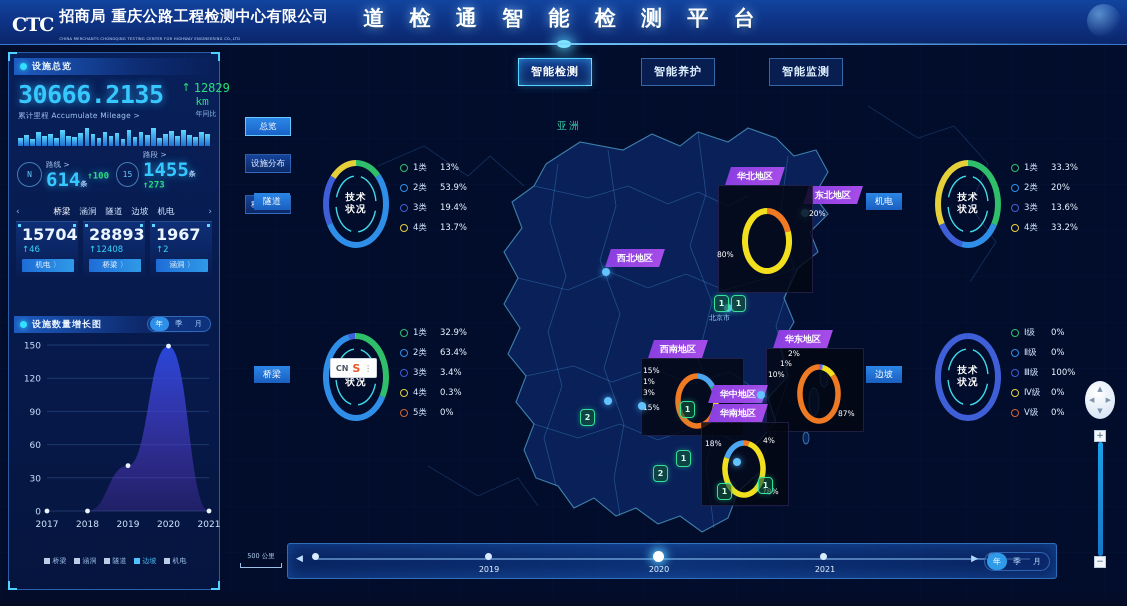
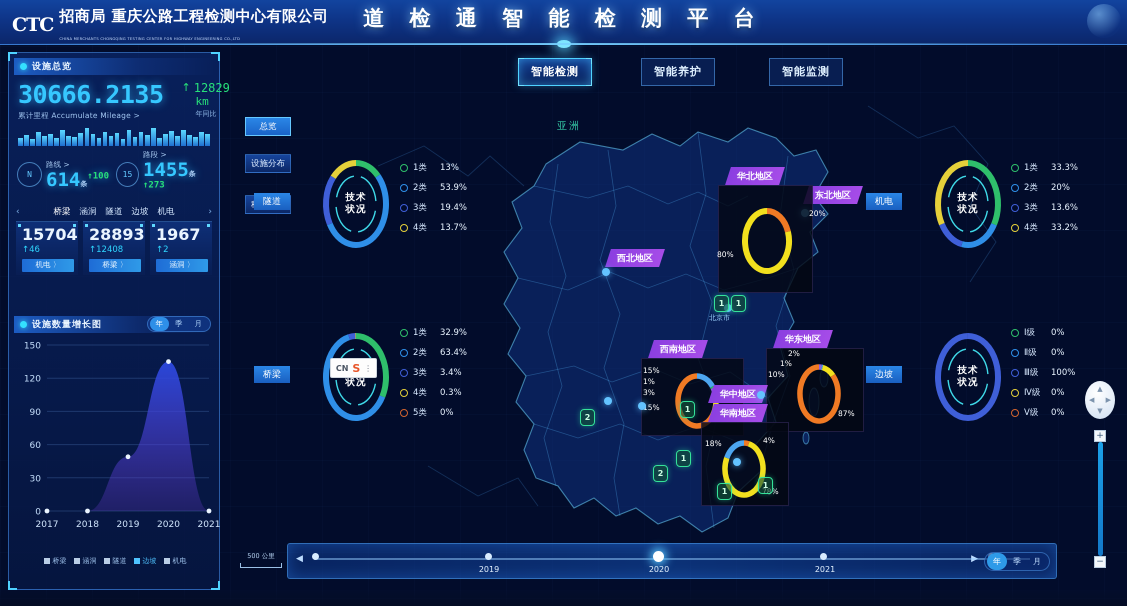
2019: 41 -> 49
2020: 149 -> 135
